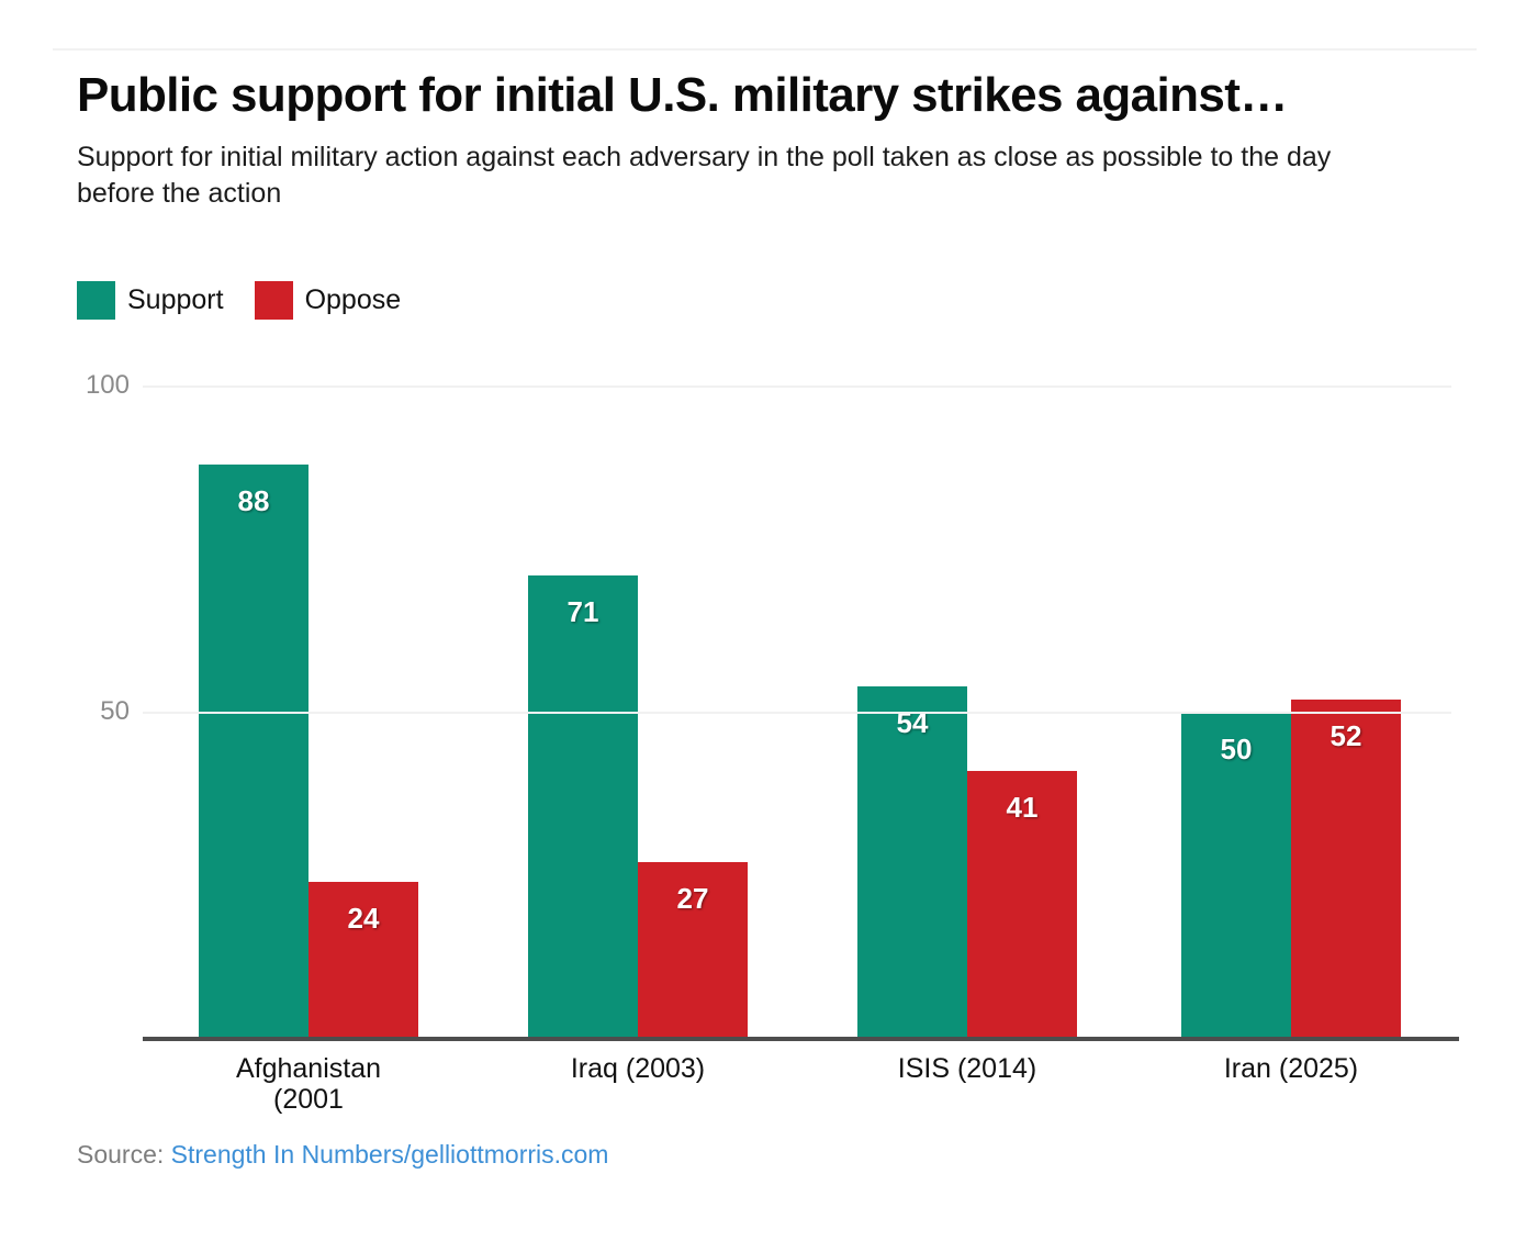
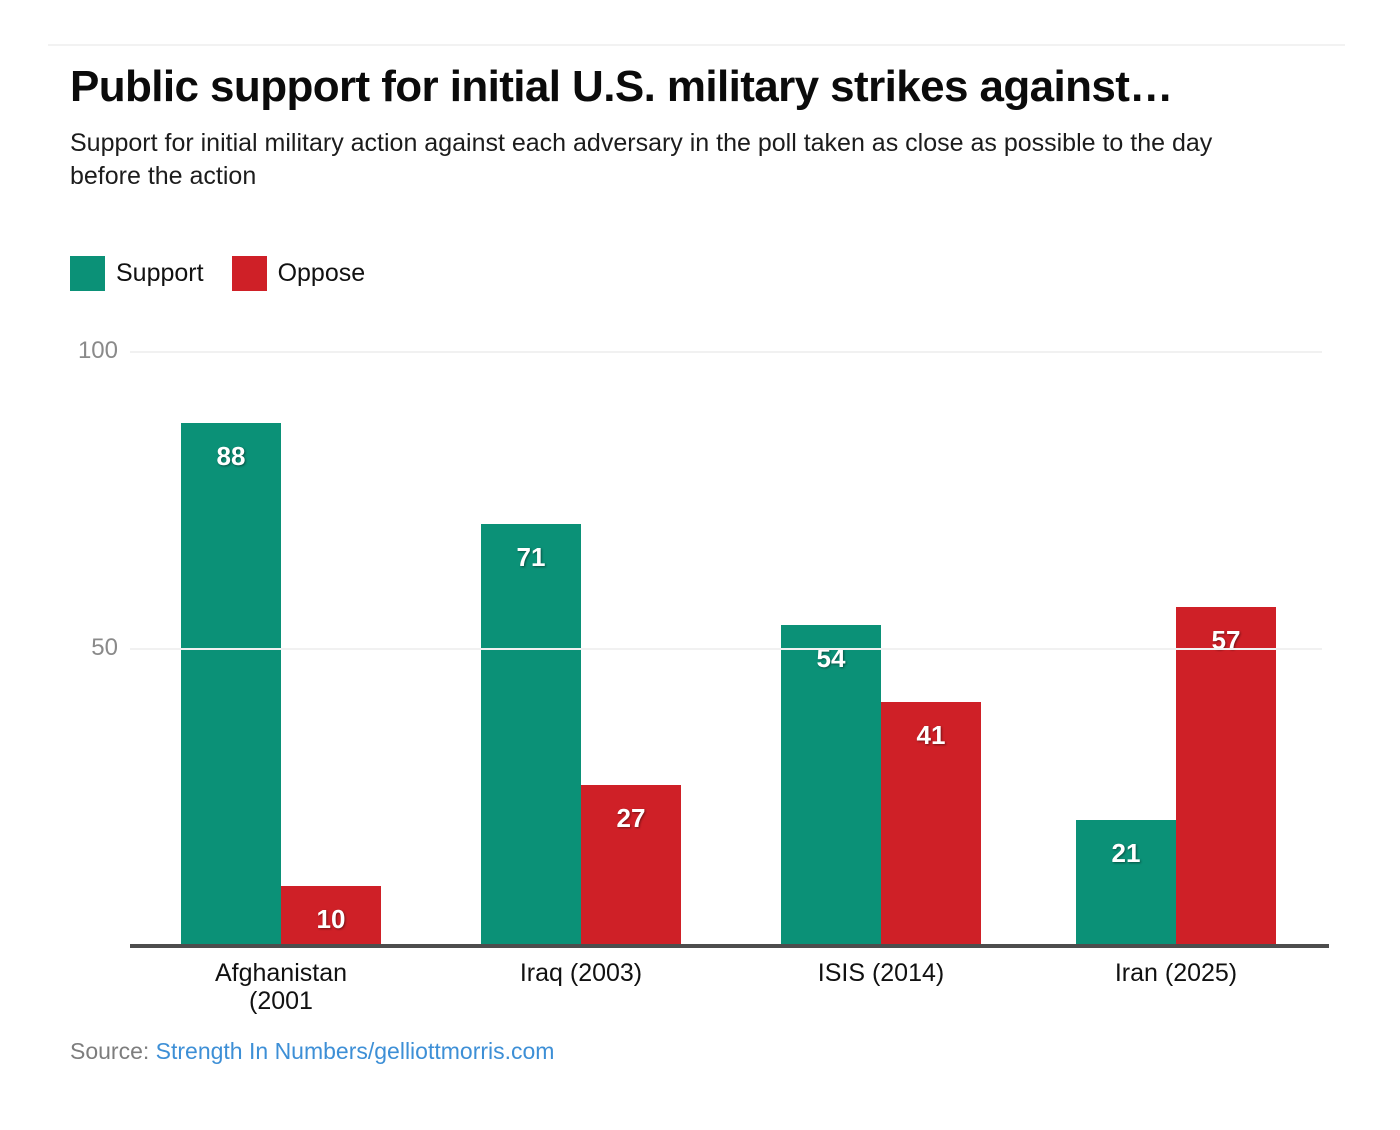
Oppose/Afghanistan (2001: 24 -> 10
Support/Iran (2025): 50 -> 21
Oppose/Iran (2025): 52 -> 57
